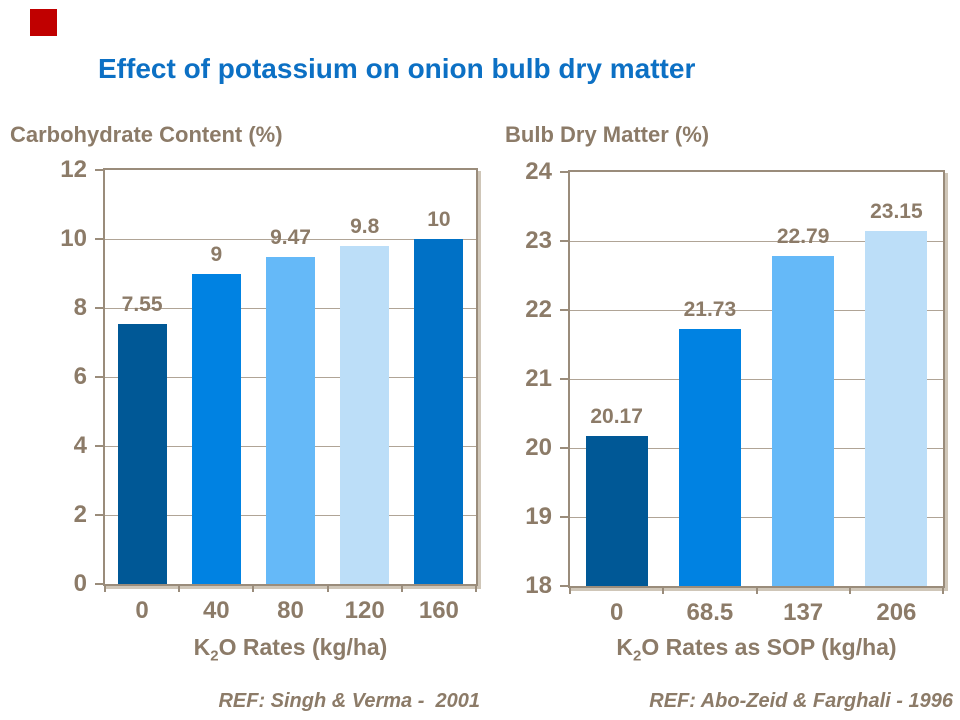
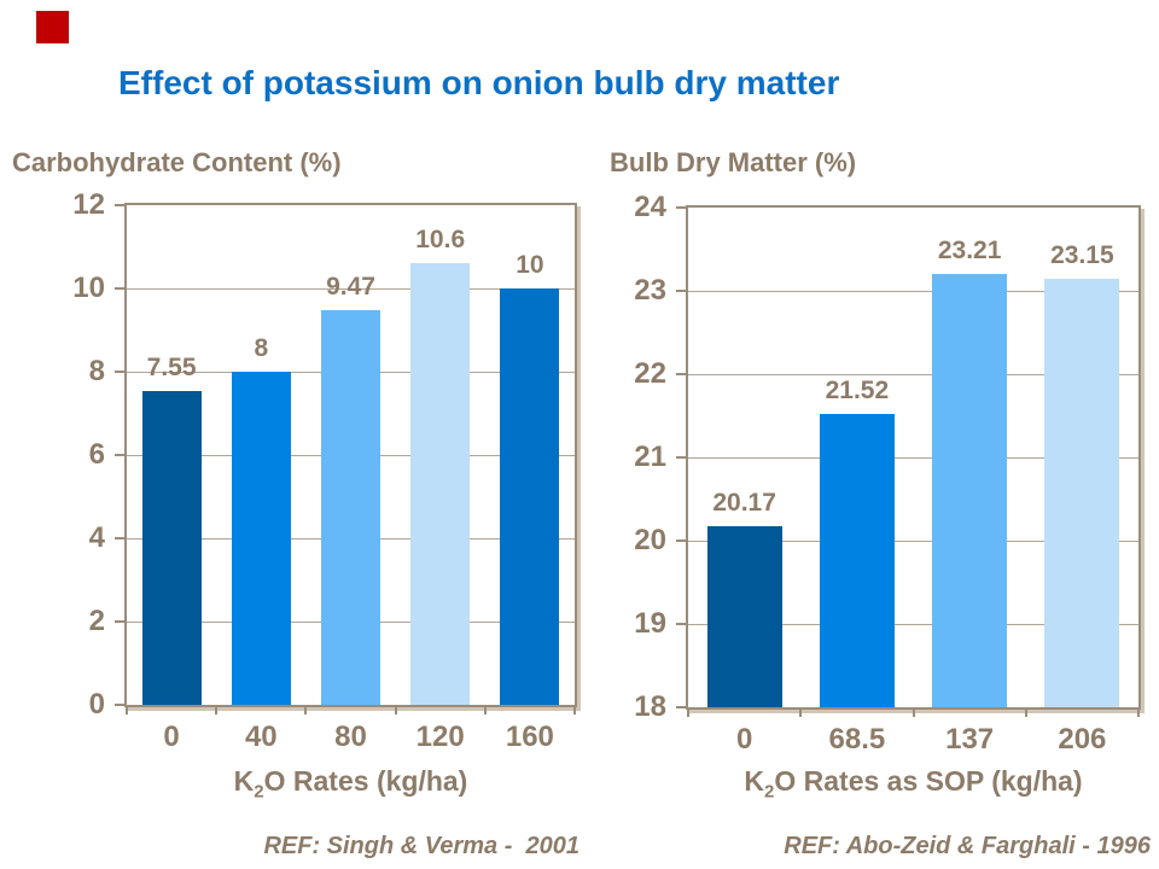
Carbohydrate Content (%)/40: 9 -> 8
Carbohydrate Content (%)/120: 9.8 -> 10.6
Bulb Dry Matter (%)/68.5: 21.73 -> 21.52
Bulb Dry Matter (%)/137: 22.79 -> 23.21
